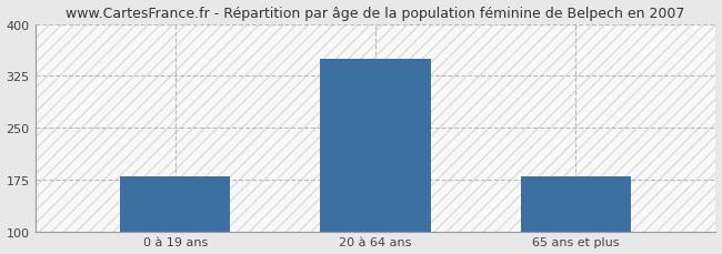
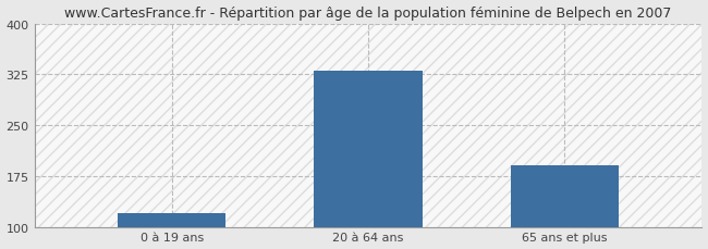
0 à 19 ans: 180 -> 120
20 à 64 ans: 350 -> 330
65 ans et plus: 180 -> 190
